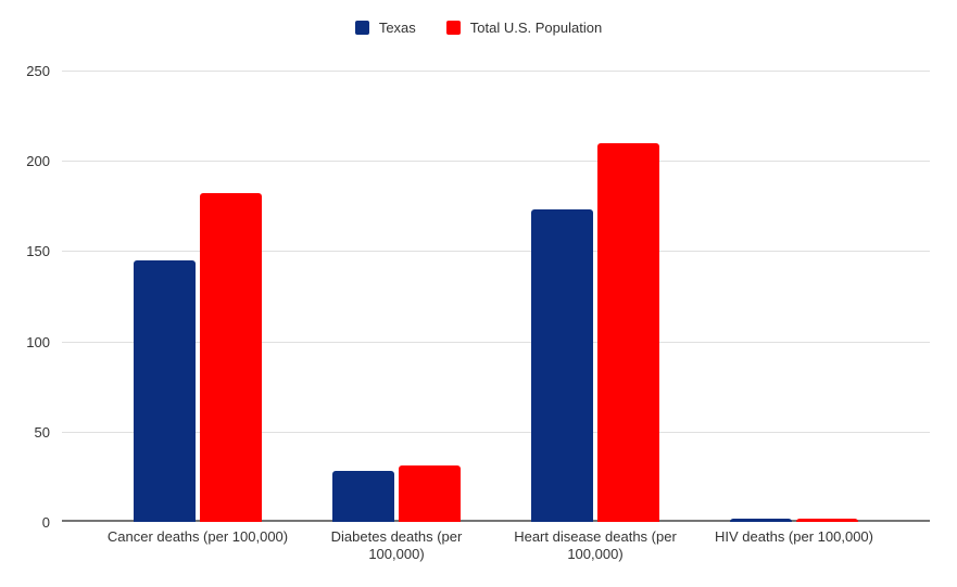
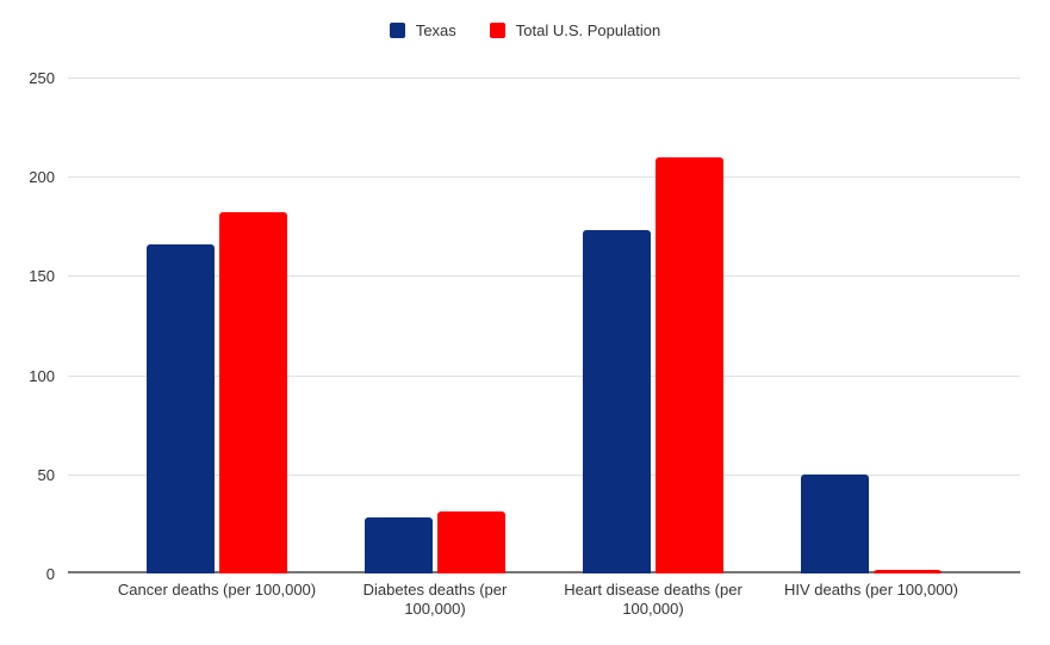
Texas/Cancer deaths (per 100,000): 145 -> 166
Texas/HIV deaths (per 100,000): 2 -> 50
